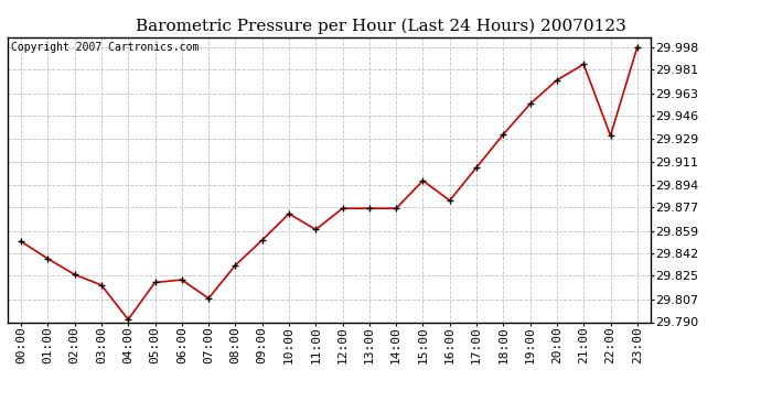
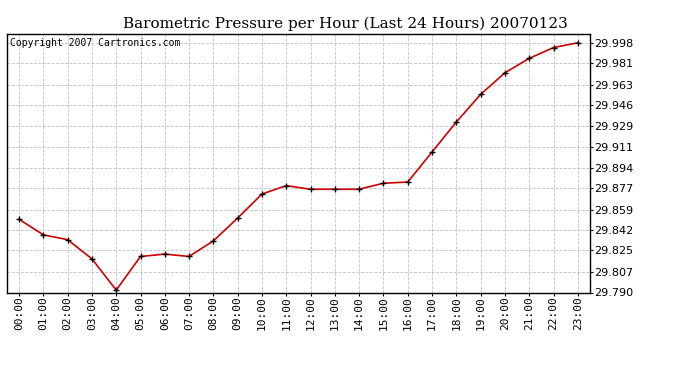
02:00: 29.826 -> 29.834
07:00: 29.808 -> 29.820
11:00: 29.860 -> 29.879
15:00: 29.897 -> 29.881
22:00: 29.931 -> 29.994
